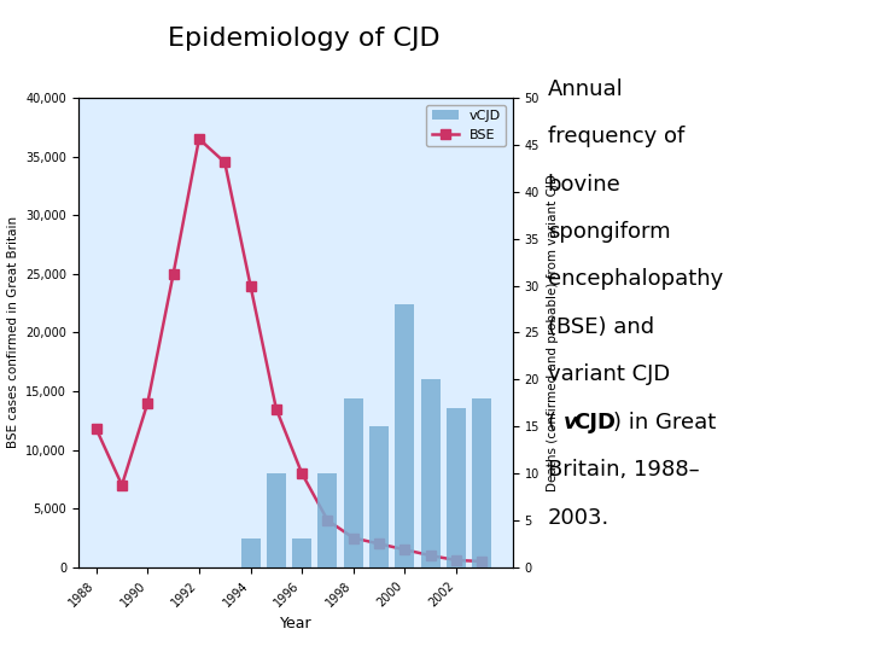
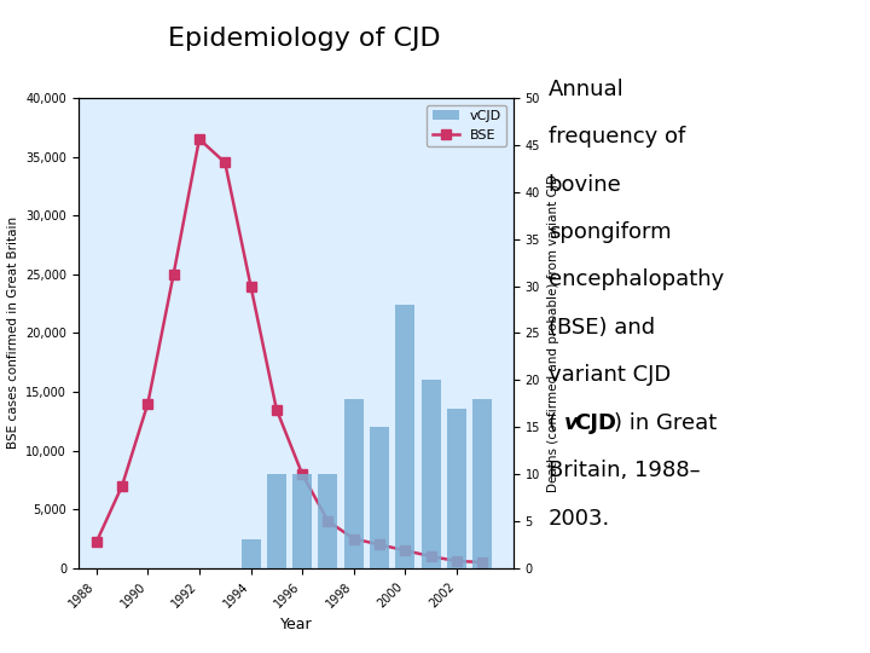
BSE/1988: 11,800 -> 2,200
vCJD/1996: 3 -> 10
